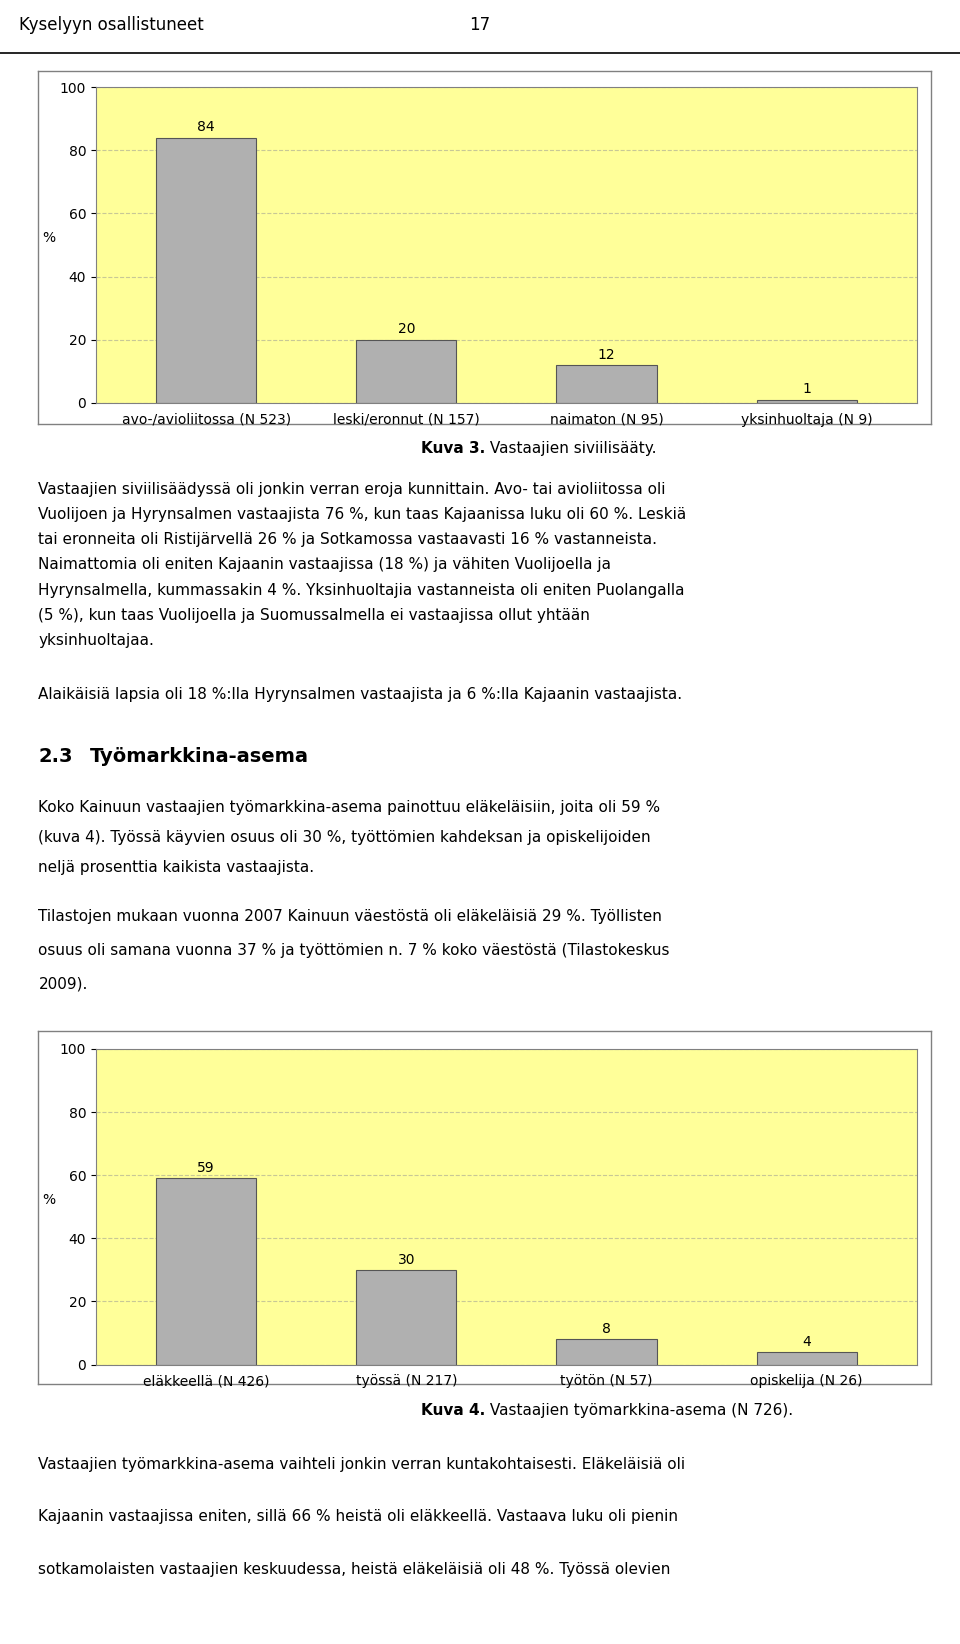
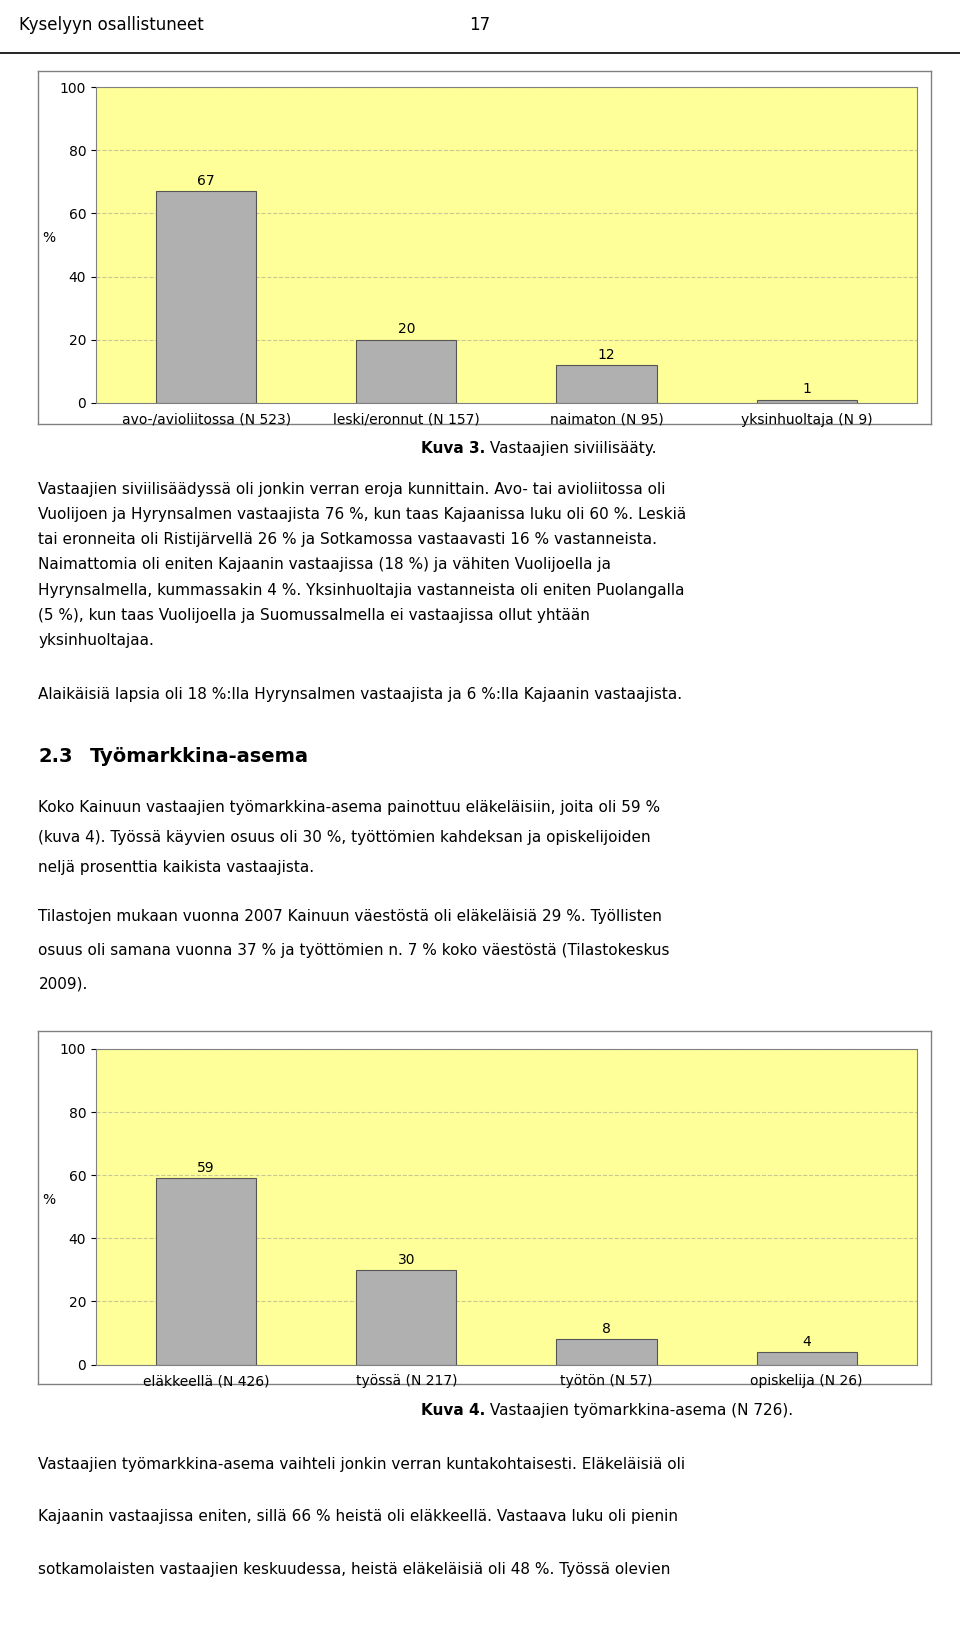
avo-/avioliitossa (N 523): 84 -> 67
